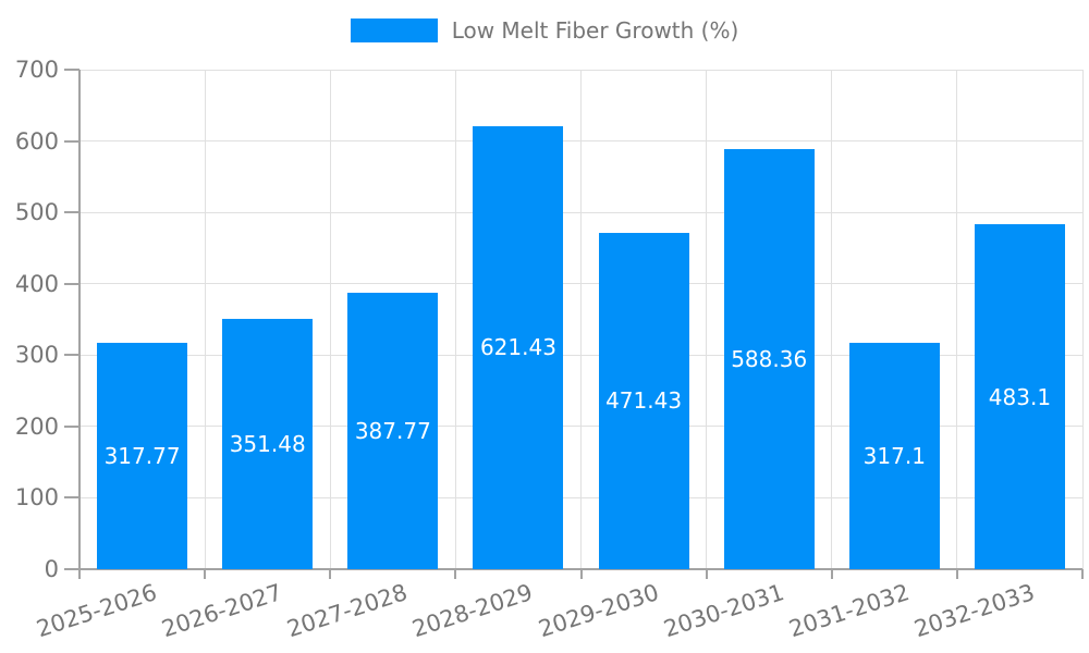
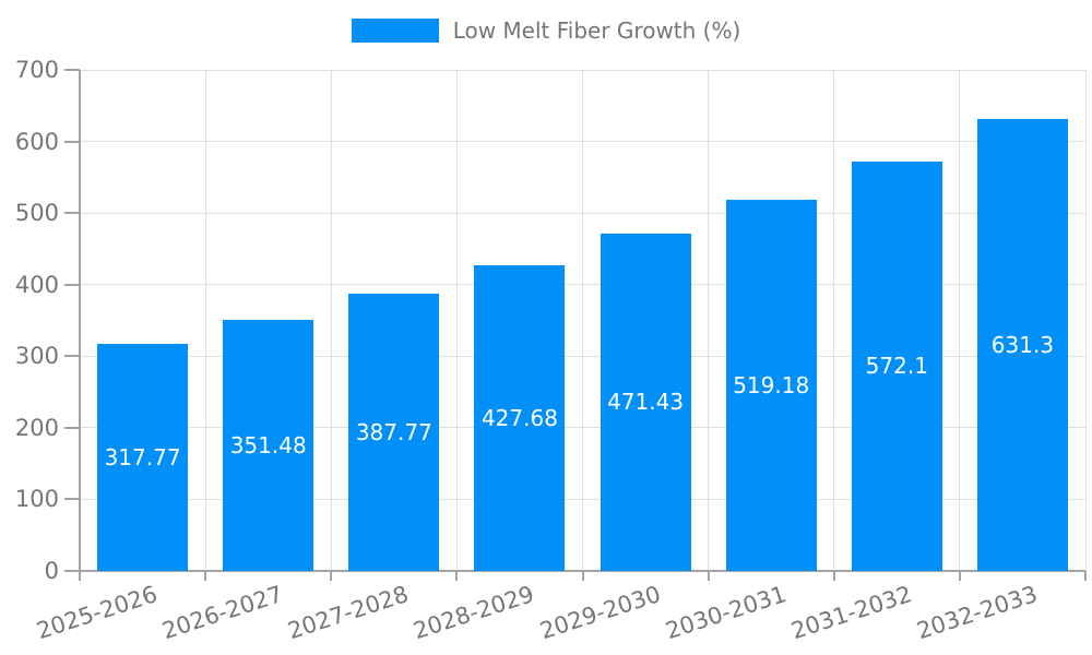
2028-2029: 621.43 -> 427.68
2030-2031: 588.36 -> 519.18
2031-2032: 317.1 -> 572.1
2032-2033: 483.1 -> 631.3
